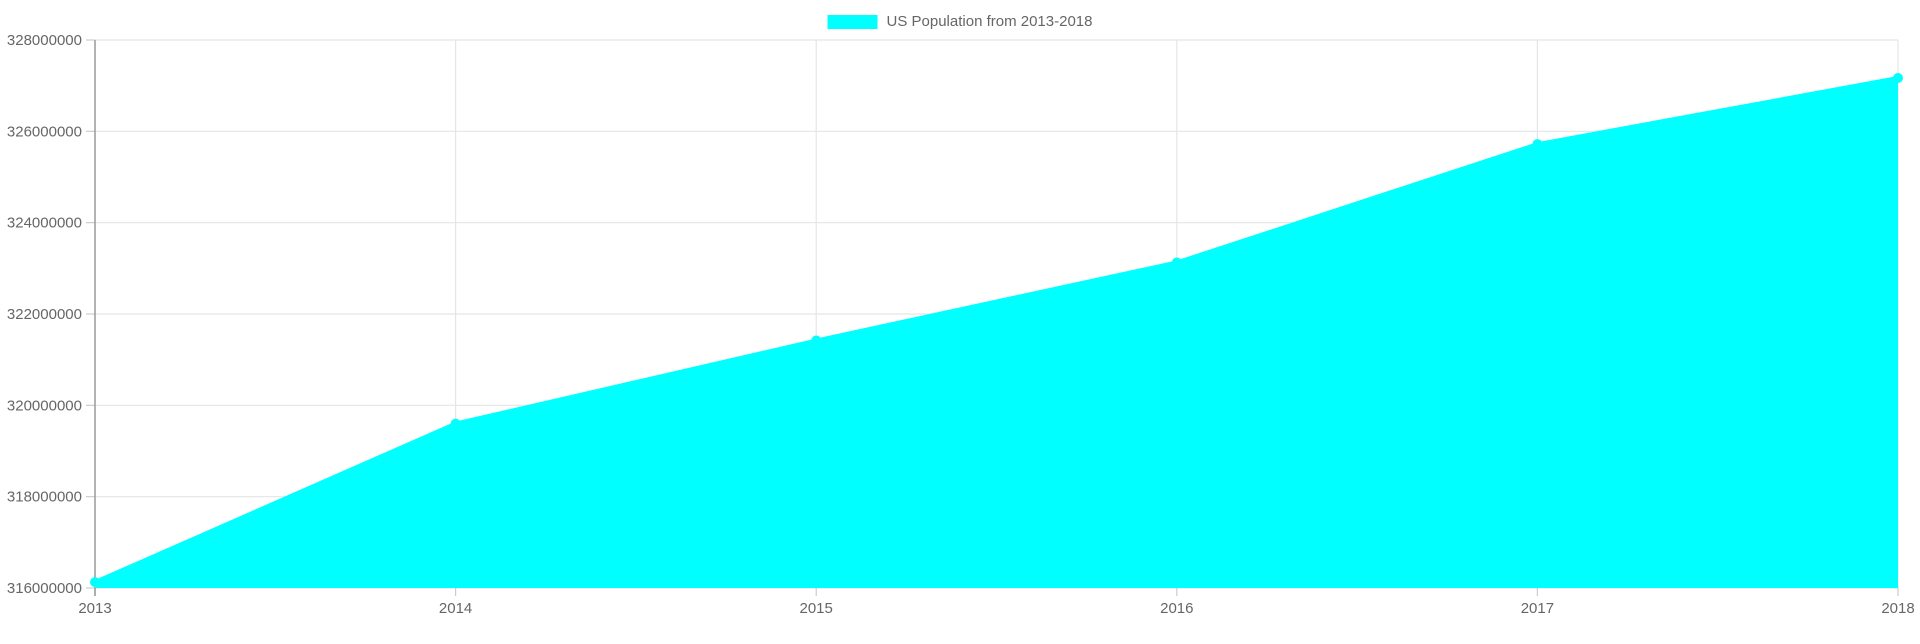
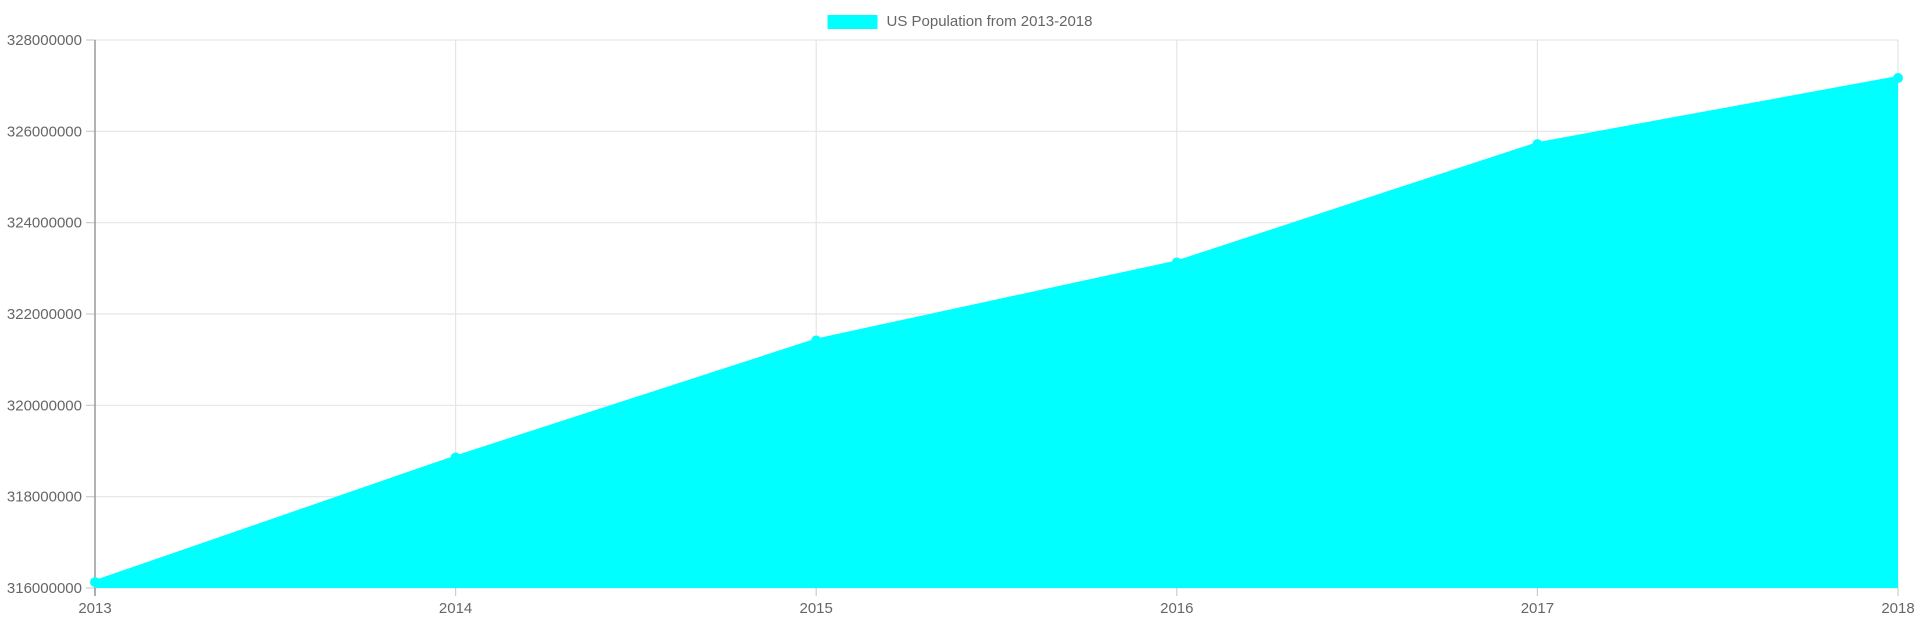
2014: 319600000 -> 318900000
